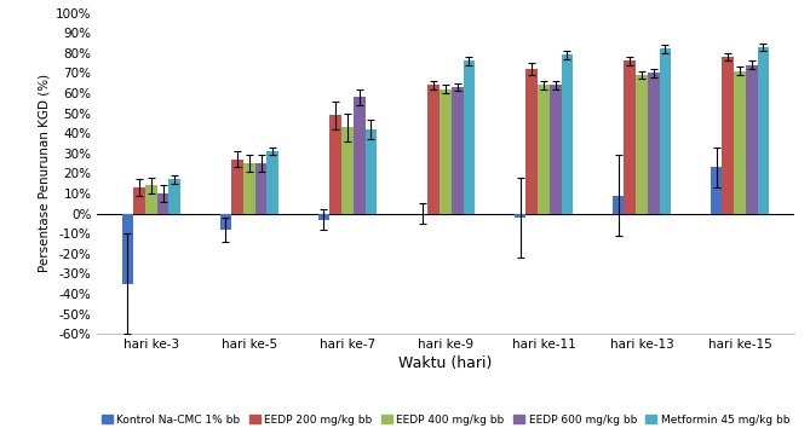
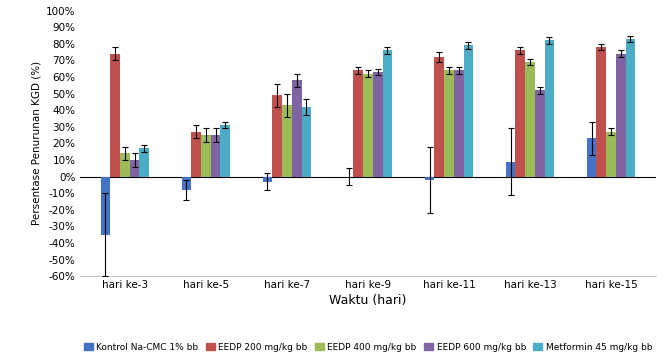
EEDP 200 mg/kg bb/hari ke-3: 13% -> 74%
EEDP 600 mg/kg bb/hari ke-13: 70% -> 52%
EEDP 400 mg/kg bb/hari ke-15: 71% -> 27%
